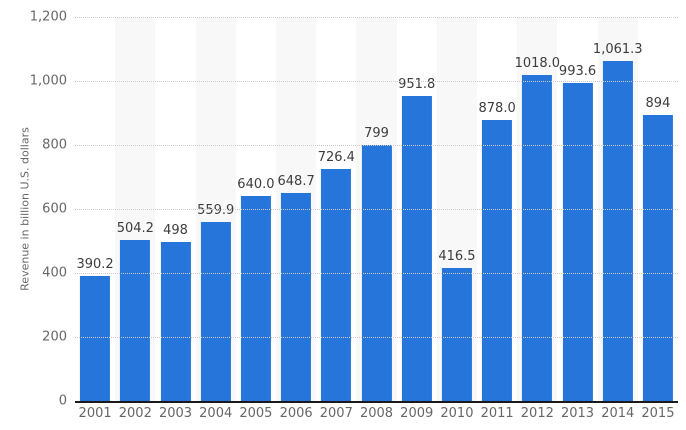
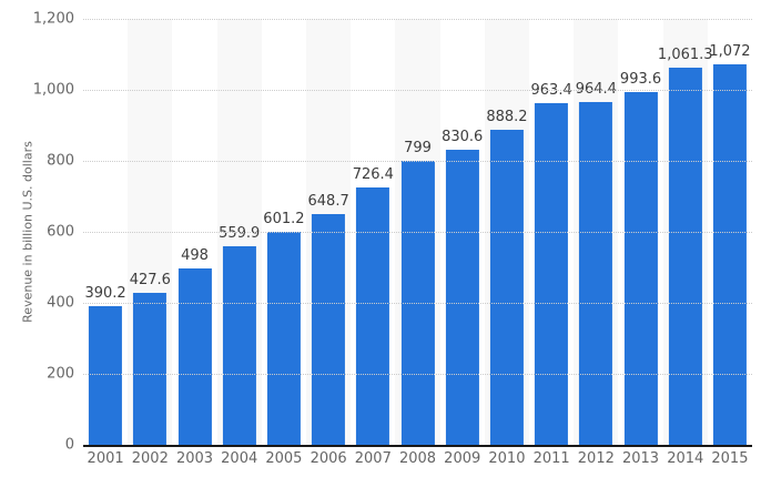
2002: 504.2 -> 427.6
2005: 640.0 -> 601.2
2009: 951.8 -> 830.6
2010: 416.5 -> 888.2
2011: 878.0 -> 963.4
2012: 1018.0 -> 964.4
2015: 894 -> 1,072
